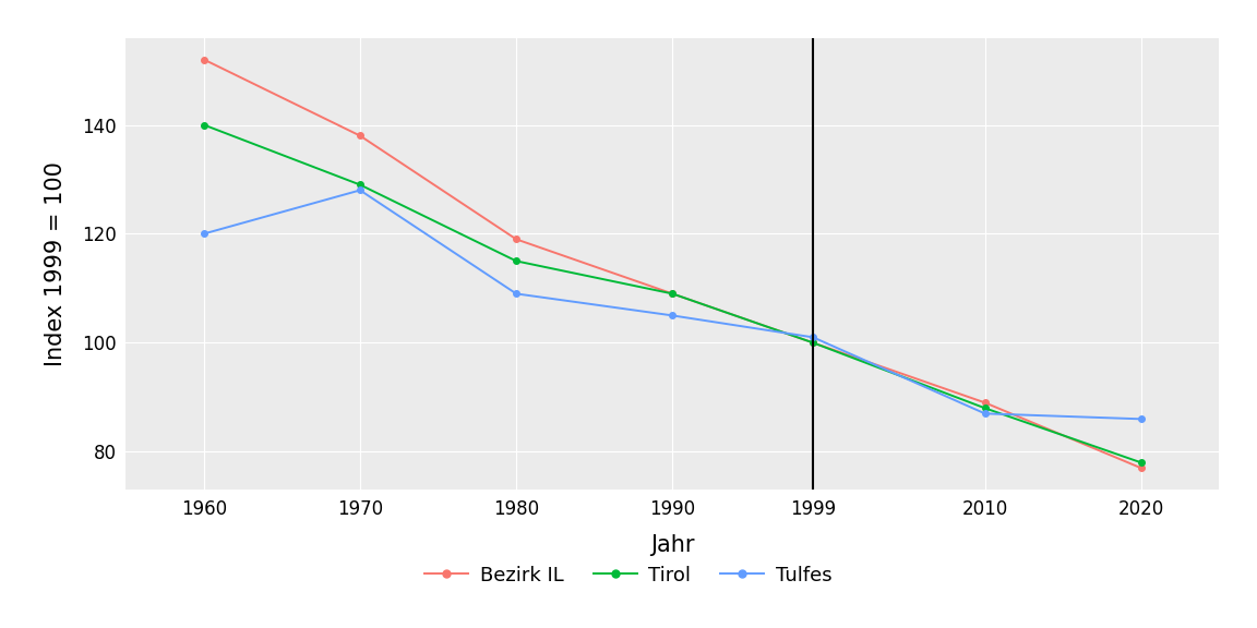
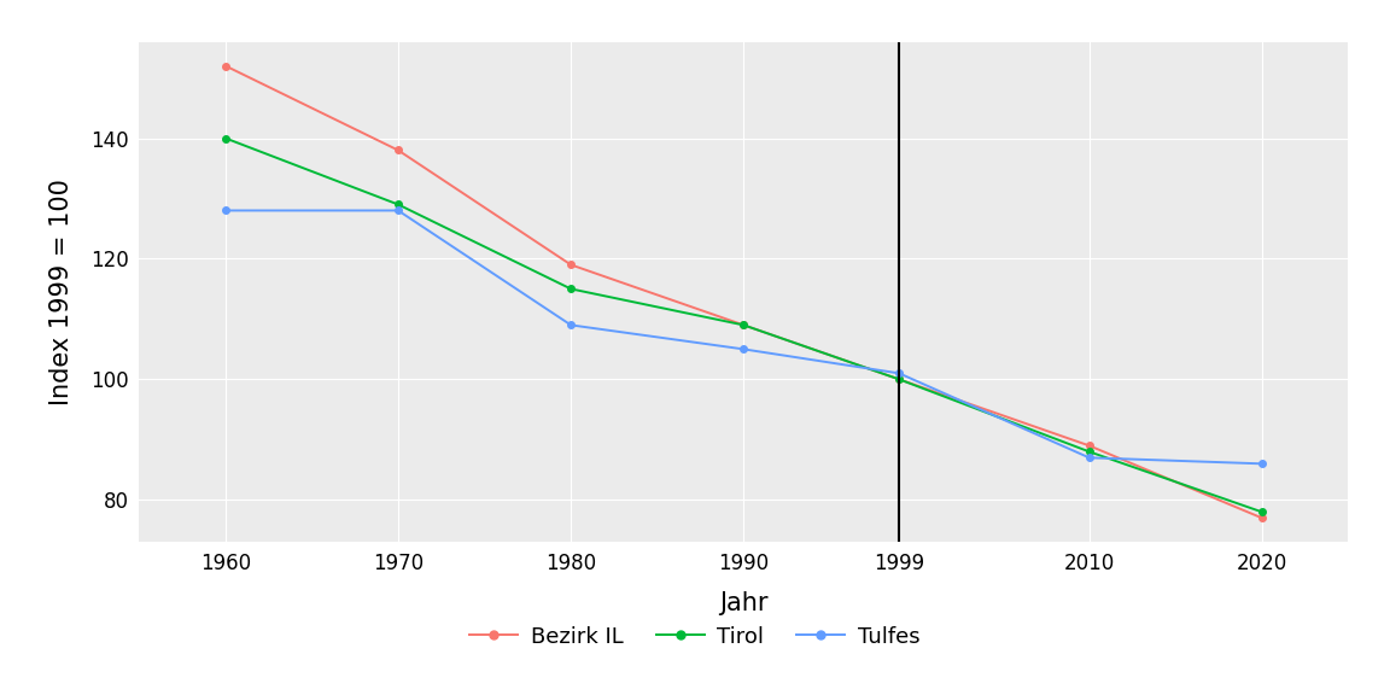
Tulfes/1960: 120 -> 128
